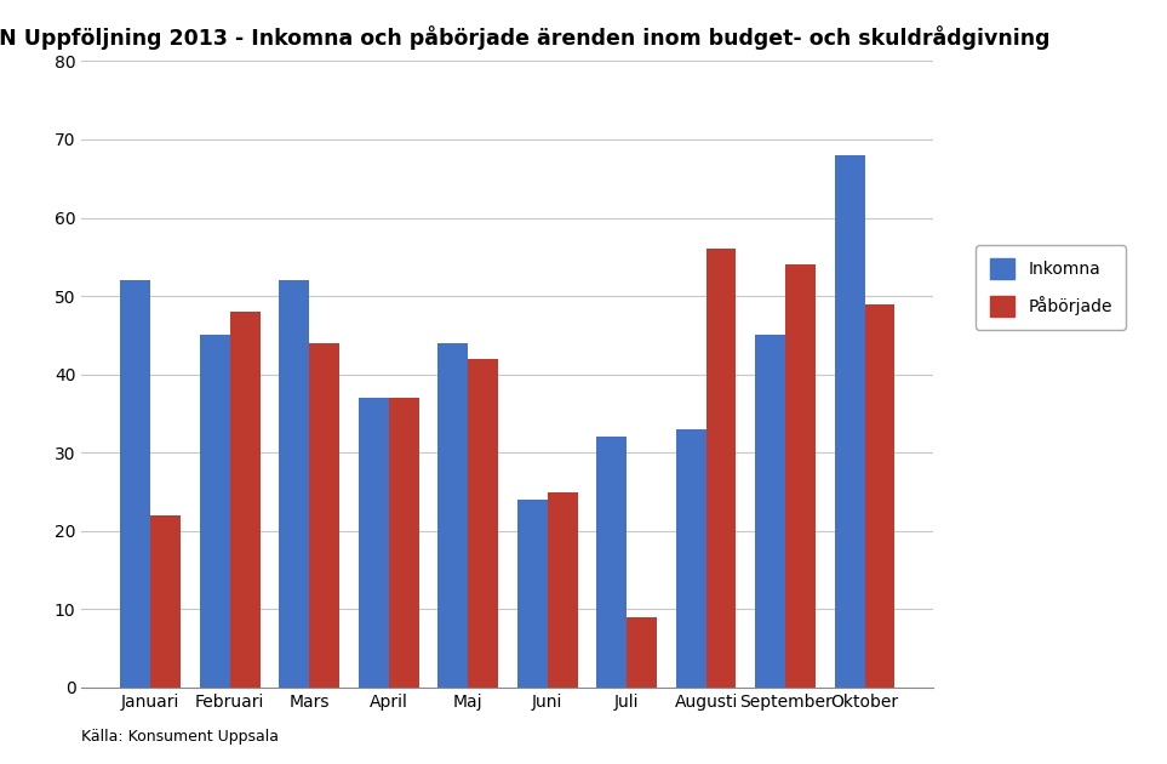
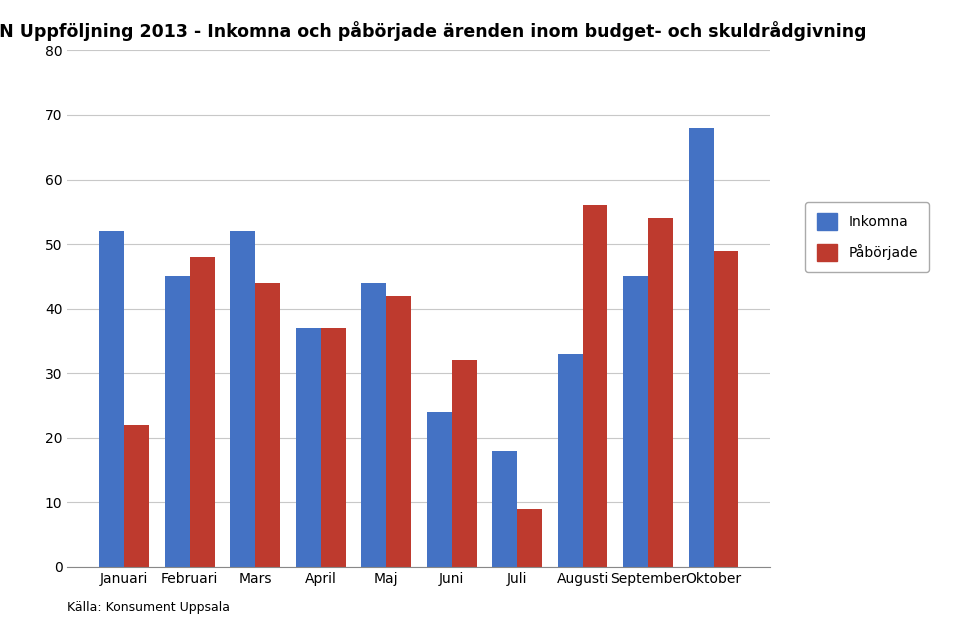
Påbörjade/Juni: 25 -> 32
Inkomna/Juli: 32 -> 18
